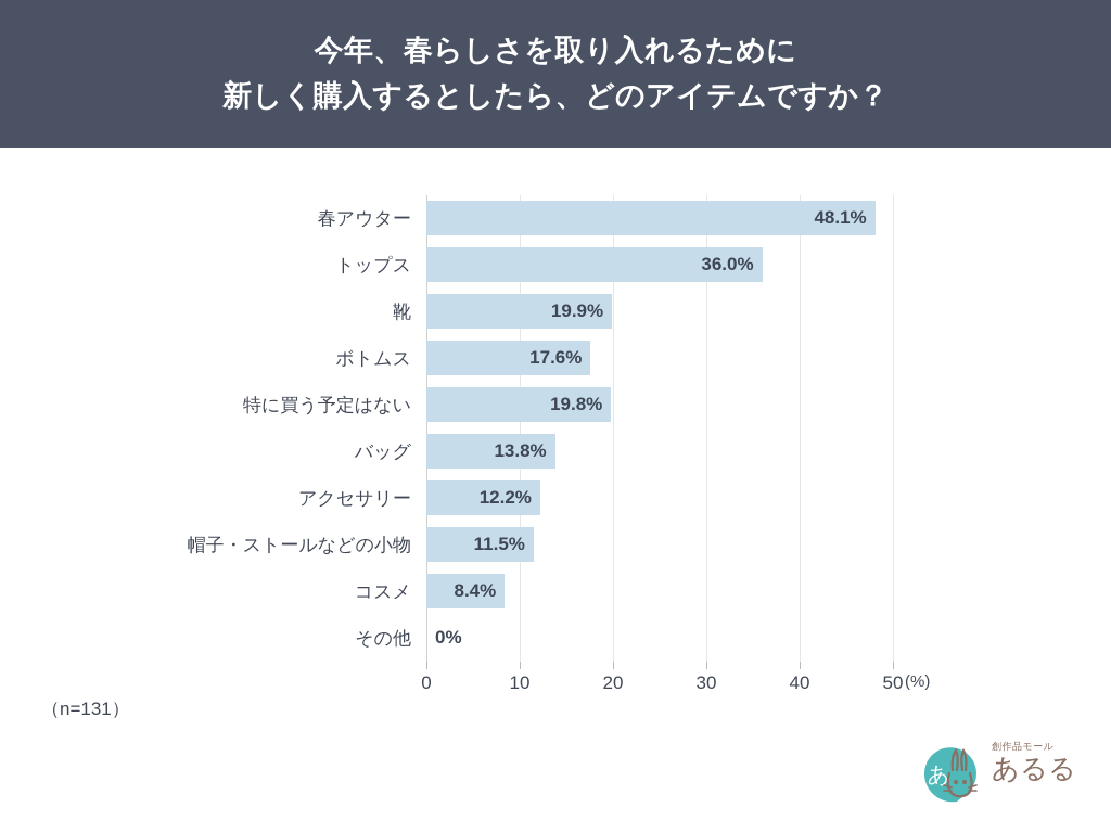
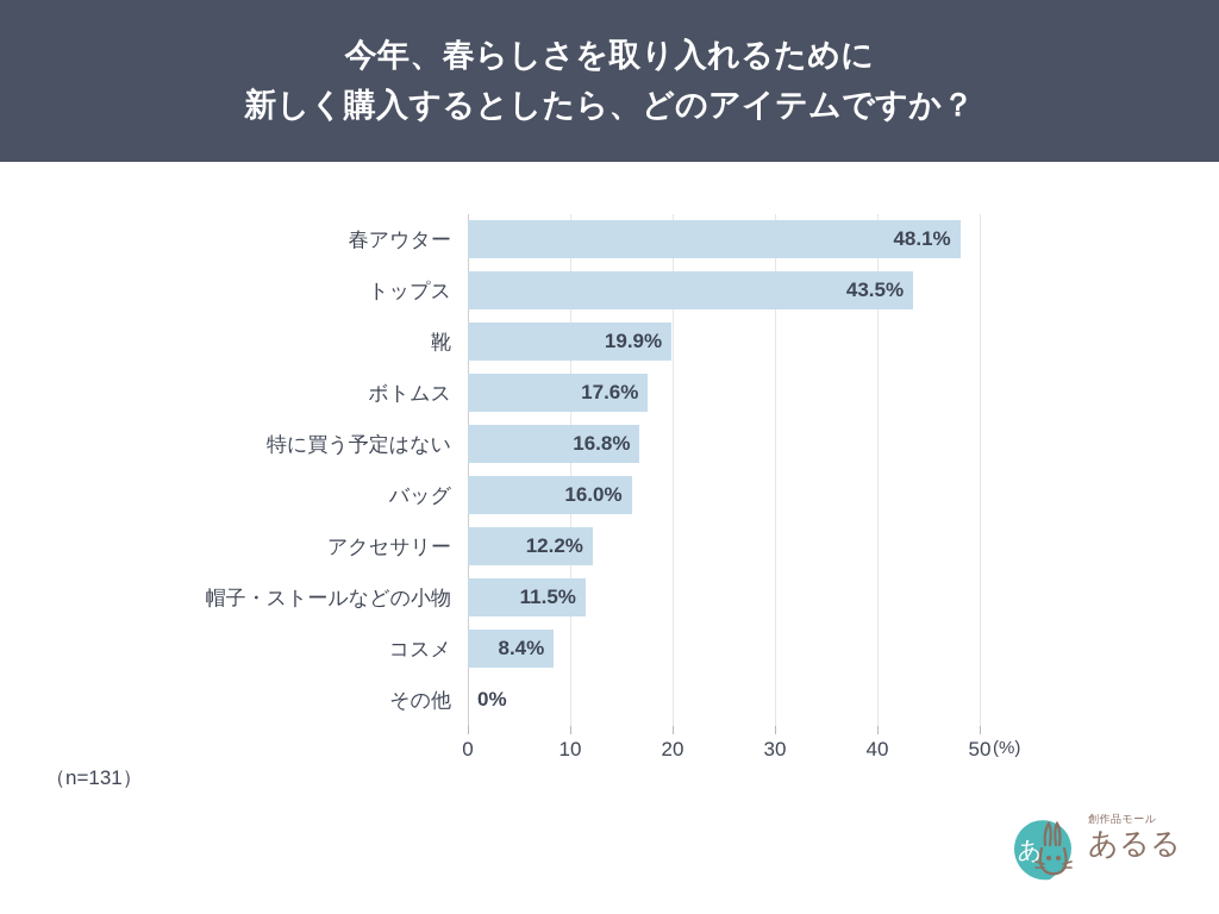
トップス: 36.0% -> 43.5%
特に買う予定はない: 19.8% -> 16.8%
バッグ: 13.8% -> 16.0%
